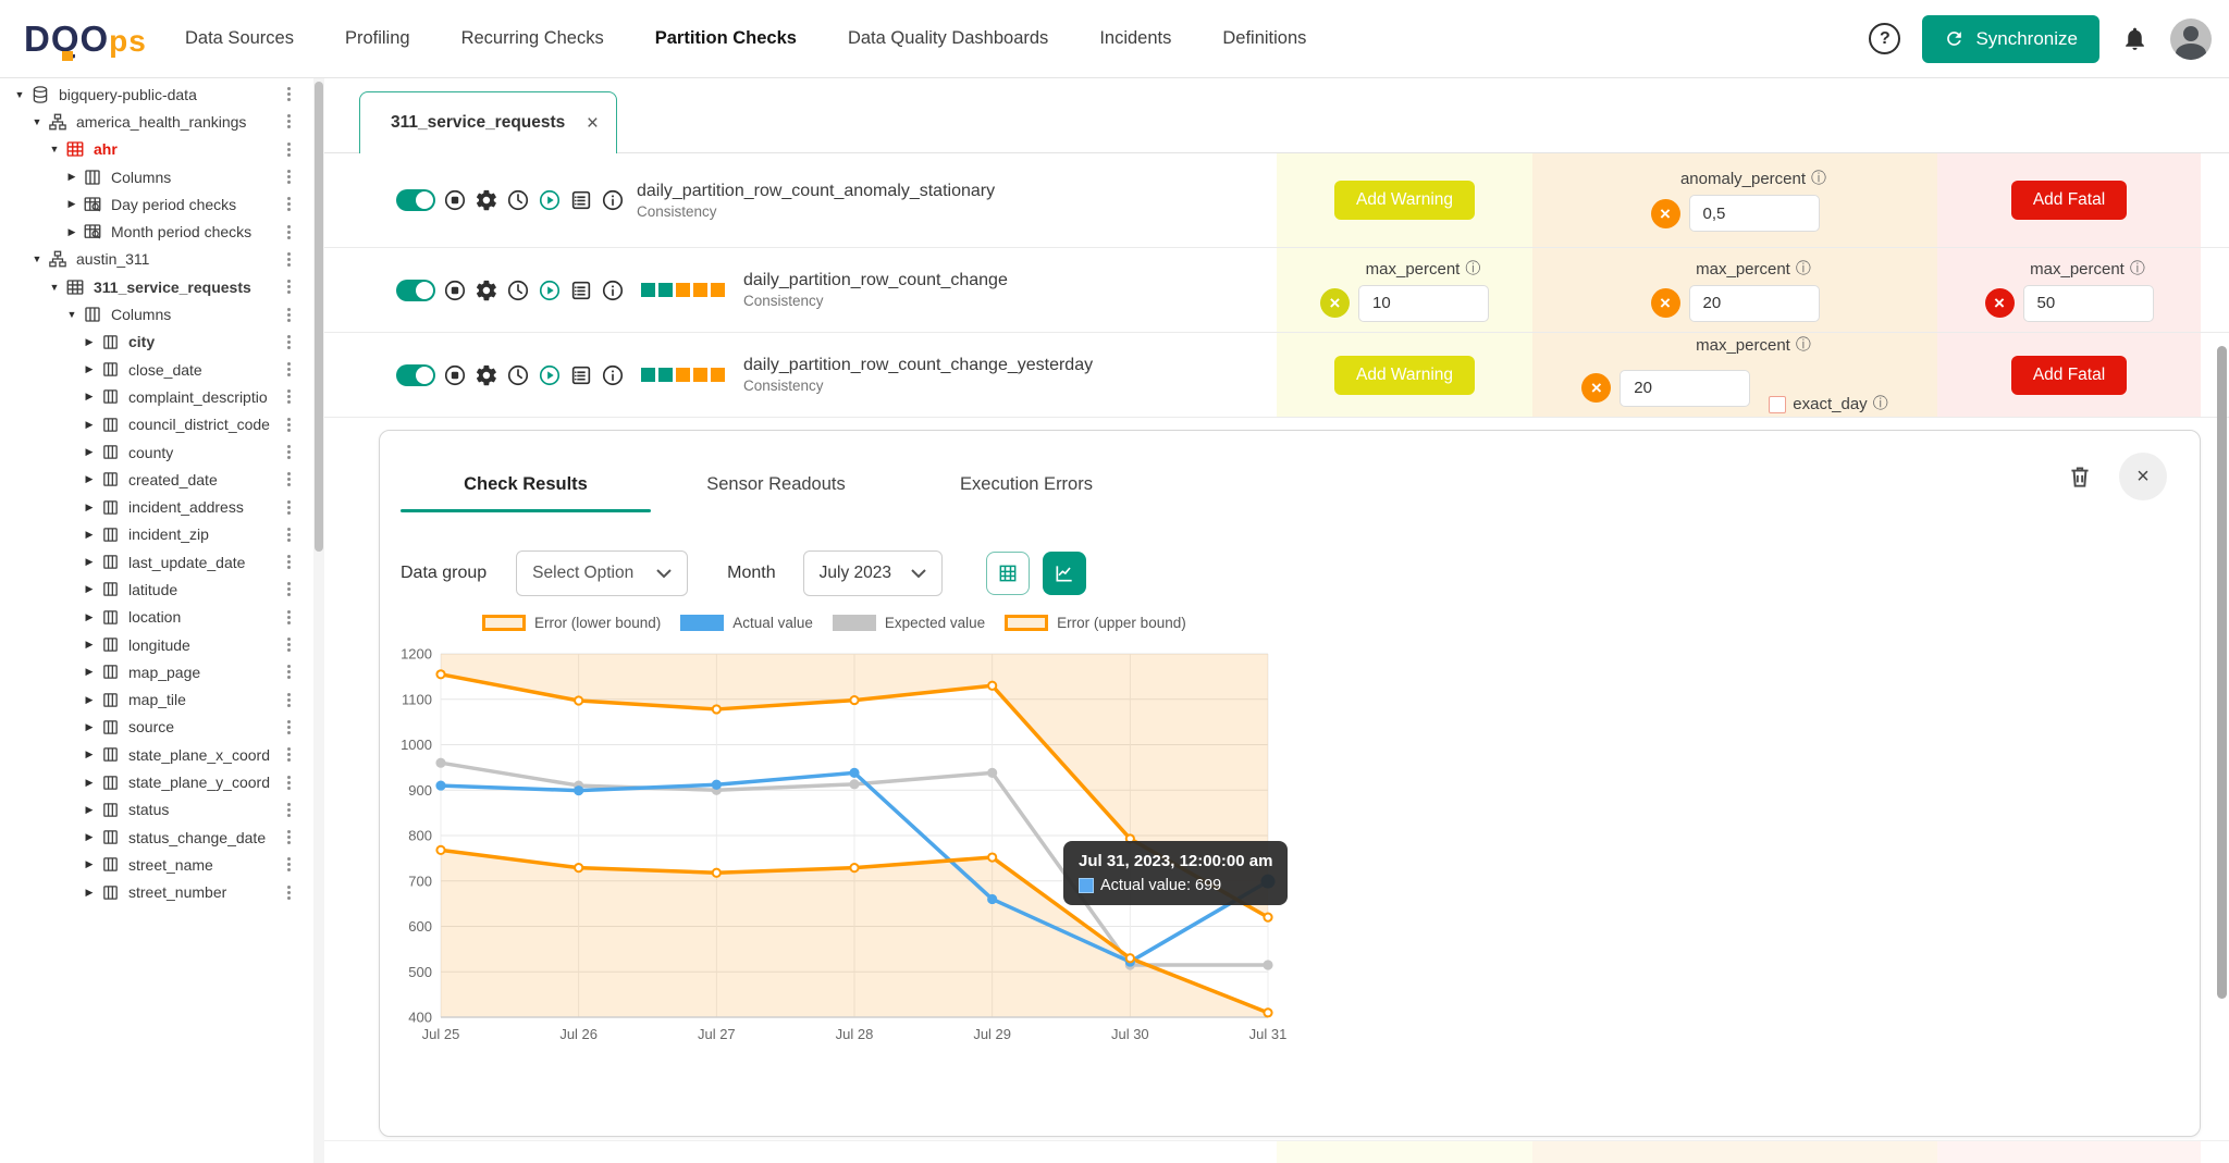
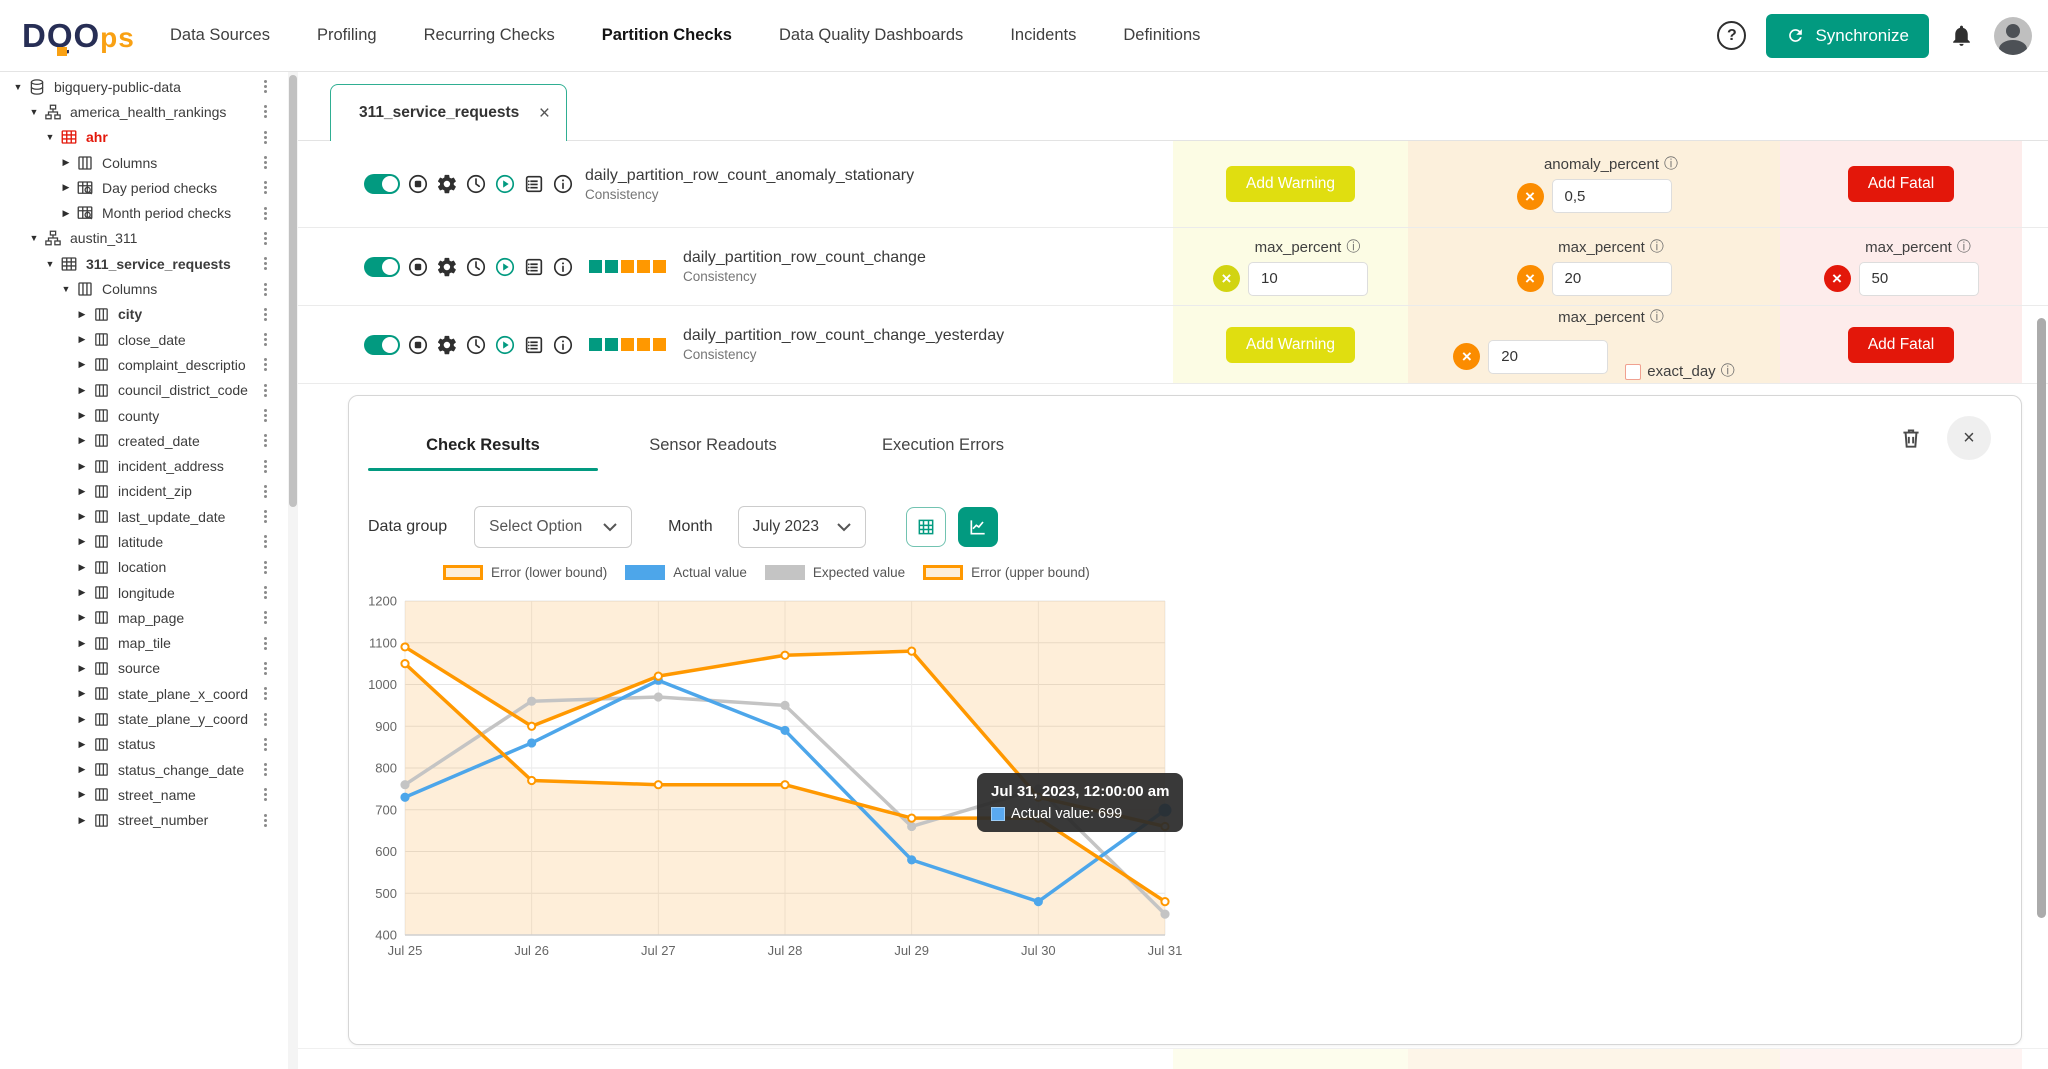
Error (lower bound)/Jul 25: 770 -> 1050
Actual value/Jul 25: 910 -> 730
Expected value/Jul 25: 960 -> 760
Error (upper bound)/Jul 25: 1160 -> 1090
Error (lower bound)/Jul 26: 730 -> 770
Actual value/Jul 26: 900 -> 860
Expected value/Jul 26: 910 -> 960
Error (upper bound)/Jul 26: 1100 -> 900
Error (lower bound)/Jul 27: 720 -> 760
Actual value/Jul 27: 910 -> 1010
Expected value/Jul 27: 900 -> 970
Error (upper bound)/Jul 27: 1080 -> 1020
Error (lower bound)/Jul 28: 730 -> 760
Actual value/Jul 28: 940 -> 890
Expected value/Jul 28: 910 -> 950
Error (upper bound)/Jul 28: 1100 -> 1070
Error (lower bound)/Jul 29: 750 -> 680
Actual value/Jul 29: 660 -> 580
Expected value/Jul 29: 940 -> 660
Error (upper bound)/Jul 29: 1130 -> 1080
Error (lower bound)/Jul 30: 530 -> 680
Actual value/Jul 30: 520 -> 480
Expected value/Jul 30: 520 -> 750
Error (upper bound)/Jul 30: 790 -> 730
Error (lower bound)/Jul 31: 410 -> 480
Expected value/Jul 31: 520 -> 450
Error (upper bound)/Jul 31: 620 -> 660
